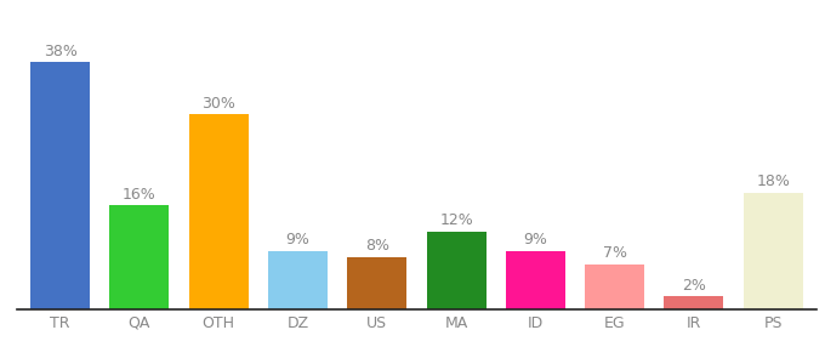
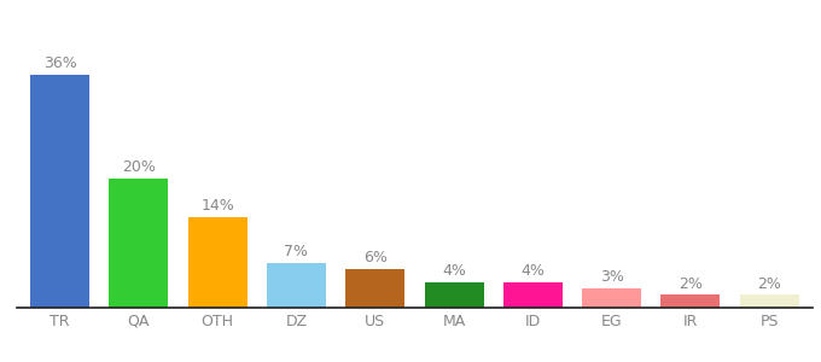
TR: 38% -> 36%
QA: 16% -> 20%
OTH: 30% -> 14%
DZ: 9% -> 7%
US: 8% -> 6%
MA: 12% -> 4%
ID: 9% -> 4%
EG: 7% -> 3%
PS: 18% -> 2%
